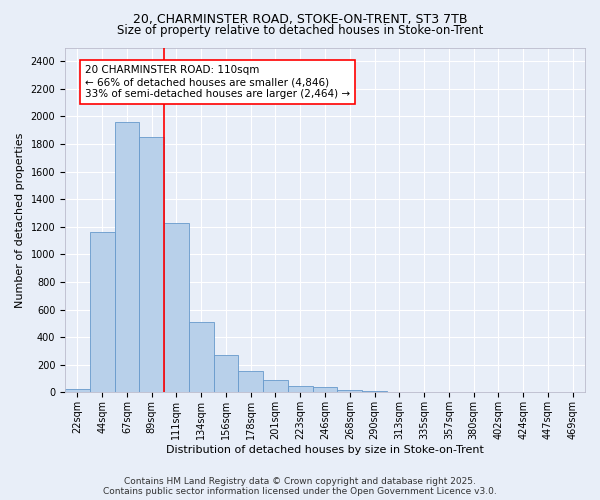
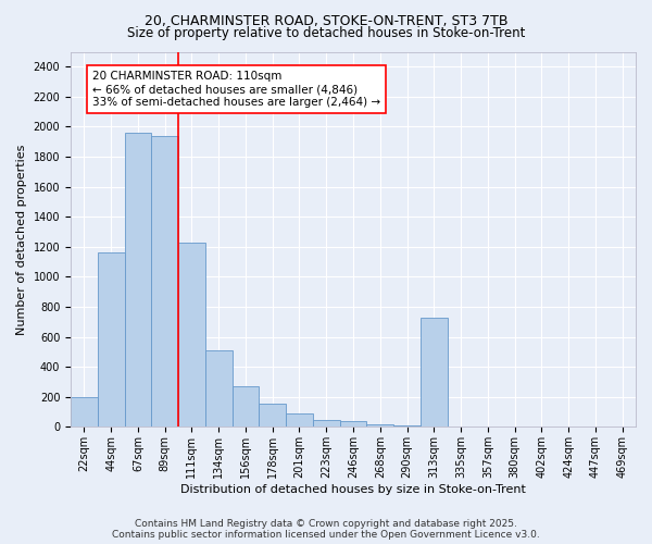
22sqm: 20 -> 200
89sqm: 1850 -> 1940
313sqm: 0 -> 730
